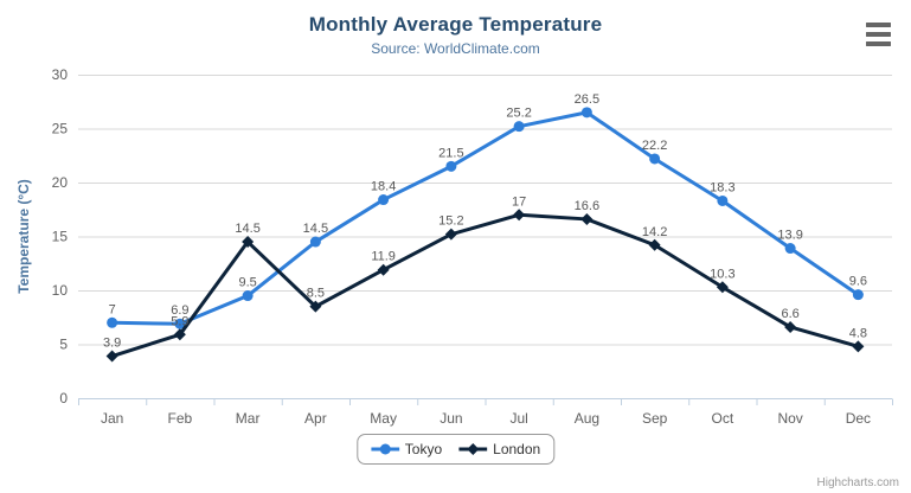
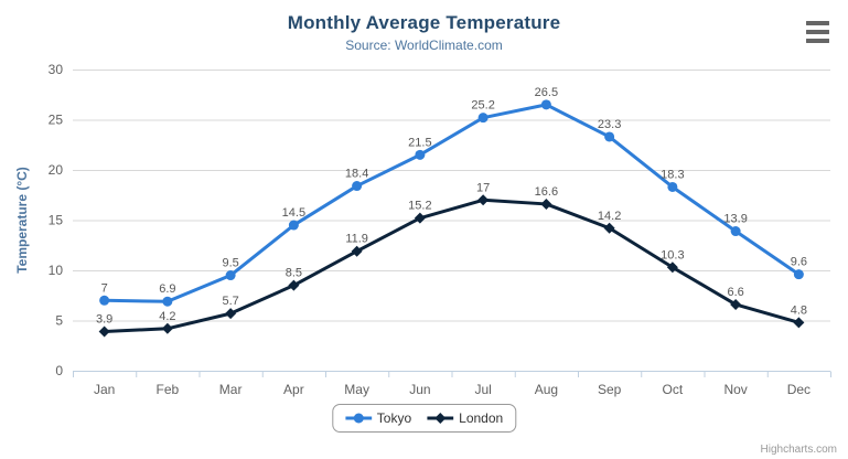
London/Feb: 5.9 -> 4.2
London/Mar: 14.5 -> 5.7
Tokyo/Sep: 22.2 -> 23.3
